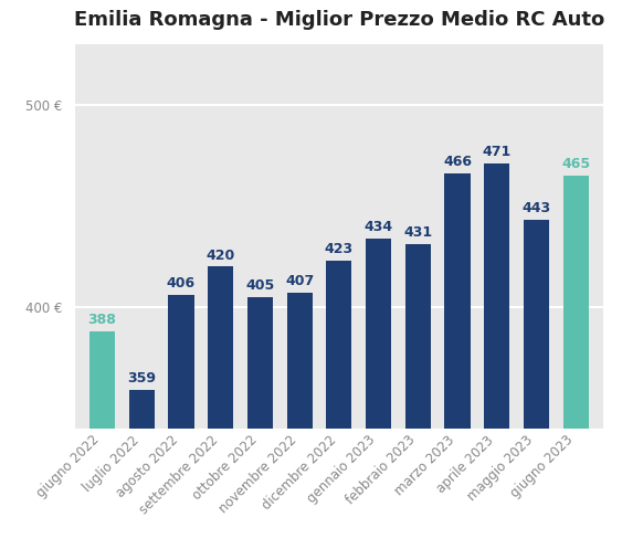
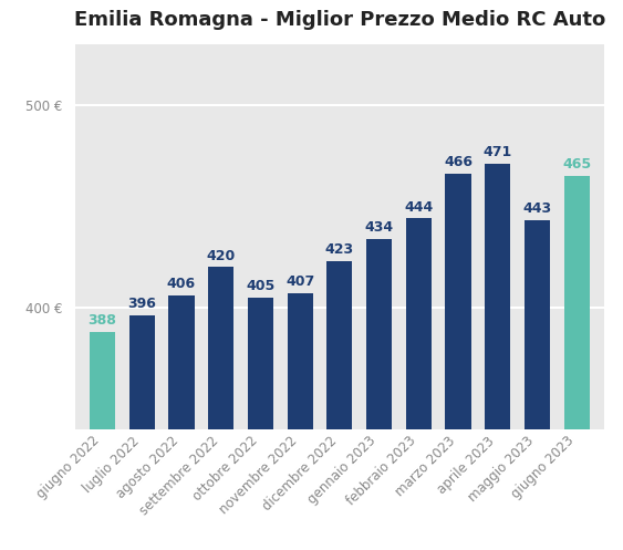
luglio 2022: 359 -> 396
febbraio 2023: 431 -> 444
